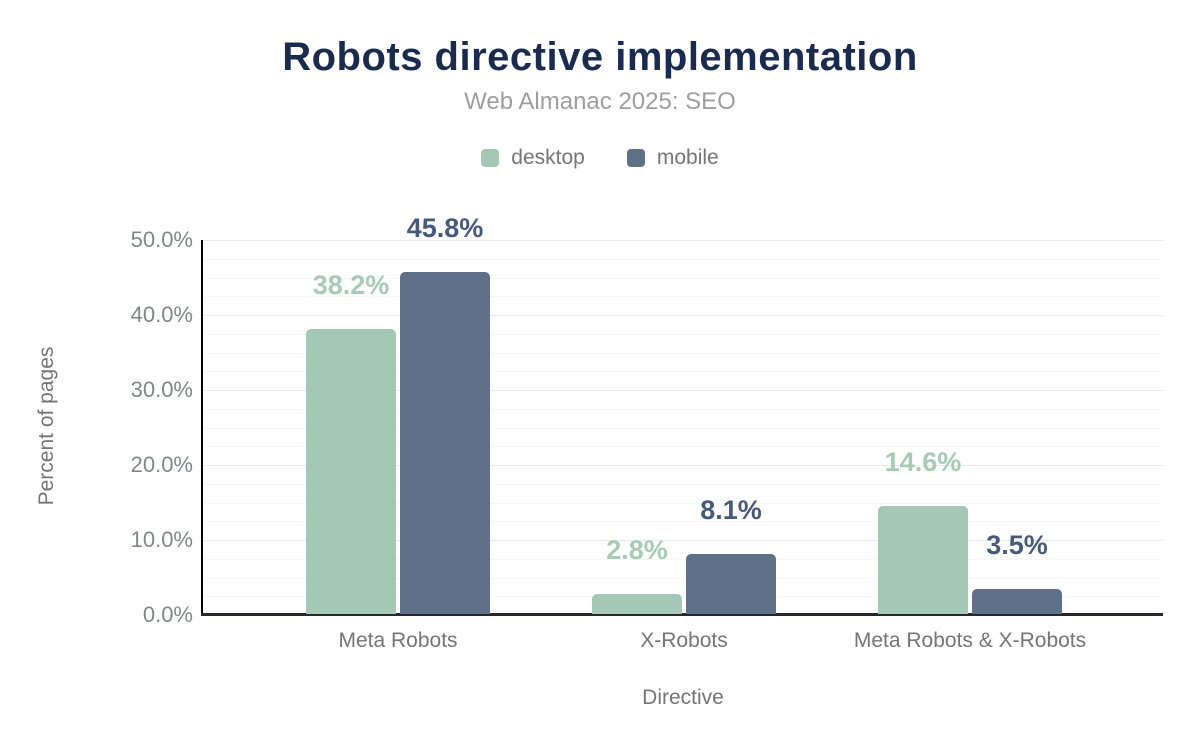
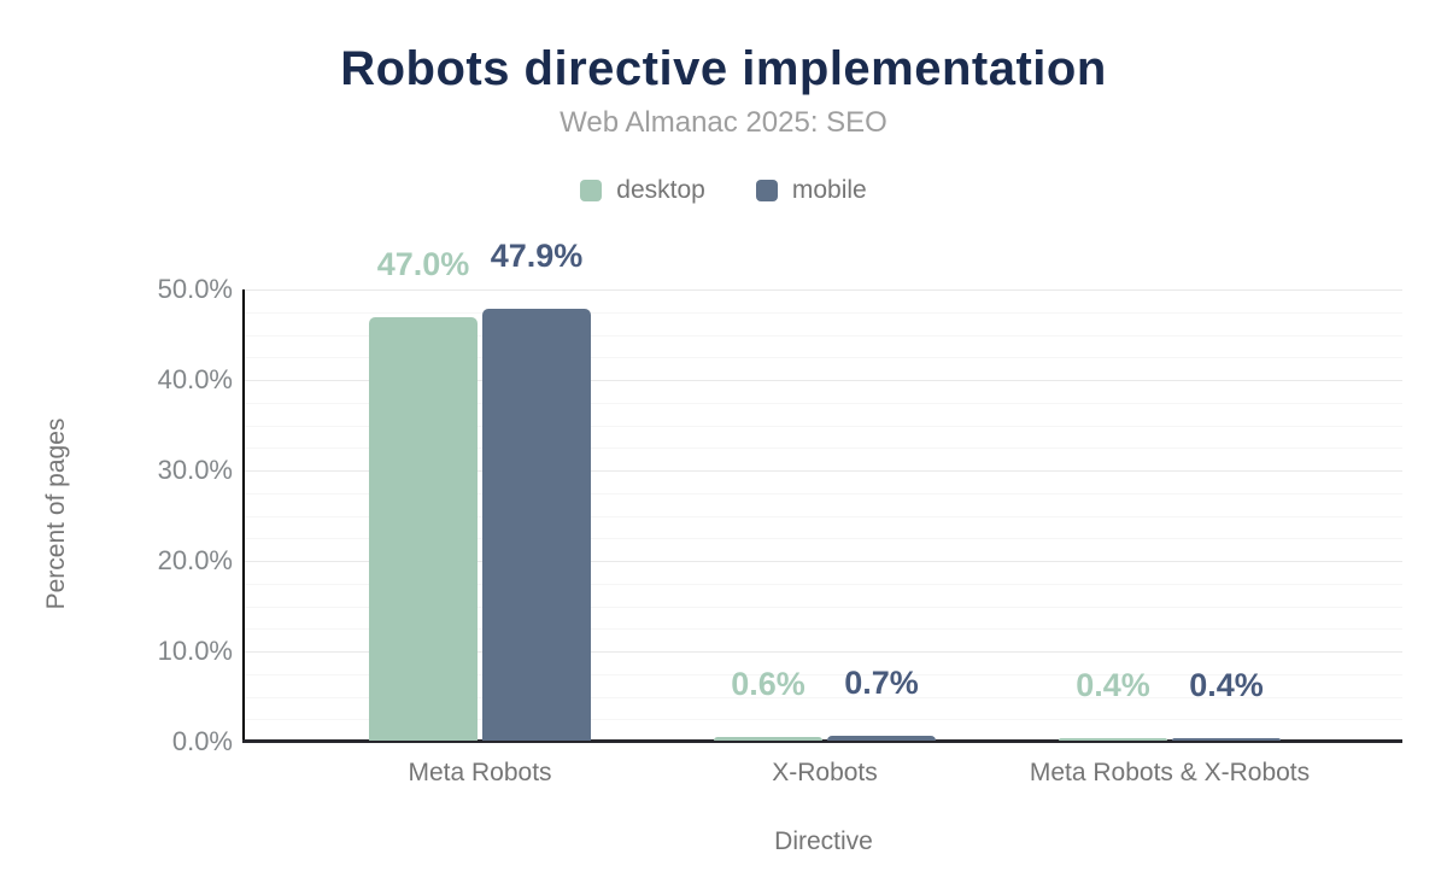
desktop/Meta Robots: 38.2% -> 47.0%
mobile/Meta Robots: 45.8% -> 47.9%
desktop/X-Robots: 2.8% -> 0.6%
mobile/X-Robots: 8.1% -> 0.7%
desktop/Meta Robots & X-Robots: 14.6% -> 0.4%
mobile/Meta Robots & X-Robots: 3.5% -> 0.4%
